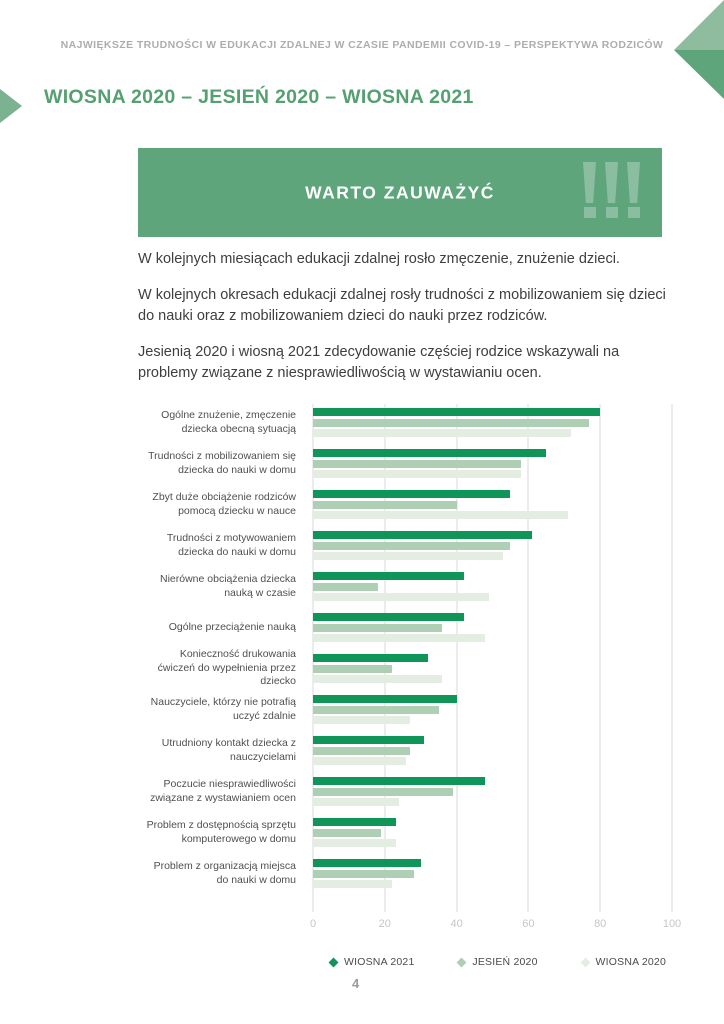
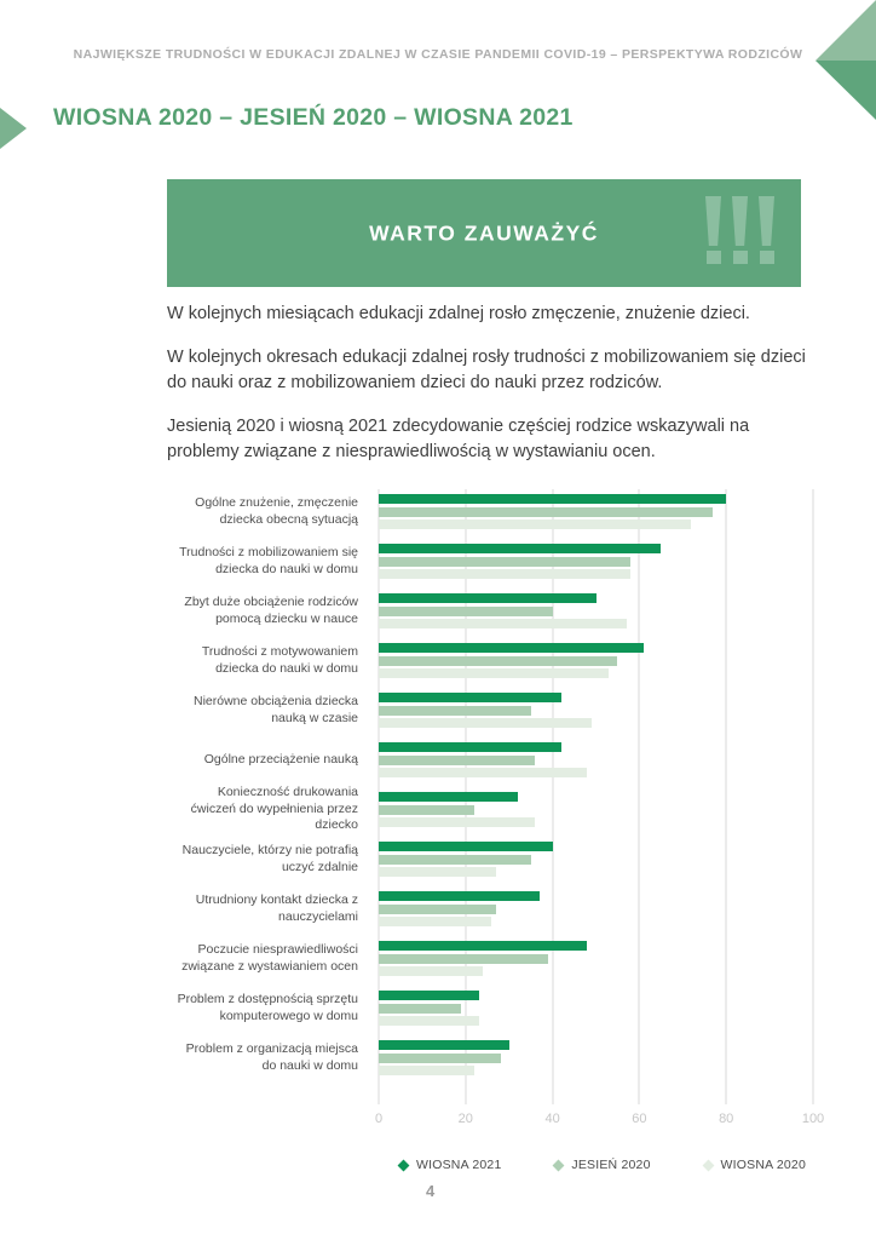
WIOSNA 2021/Zbyt duże obciążenie rodziców pomocą dziecku w nauce: 55 -> 50
WIOSNA 2020/Zbyt duże obciążenie rodziców pomocą dziecku w nauce: 71 -> 57
JESIEŃ 2020/Nierówne obciążenia dziecka nauką w czasie: 18 -> 35
WIOSNA 2021/Utrudniony kontakt dziecka z nauczycielami: 31 -> 37
